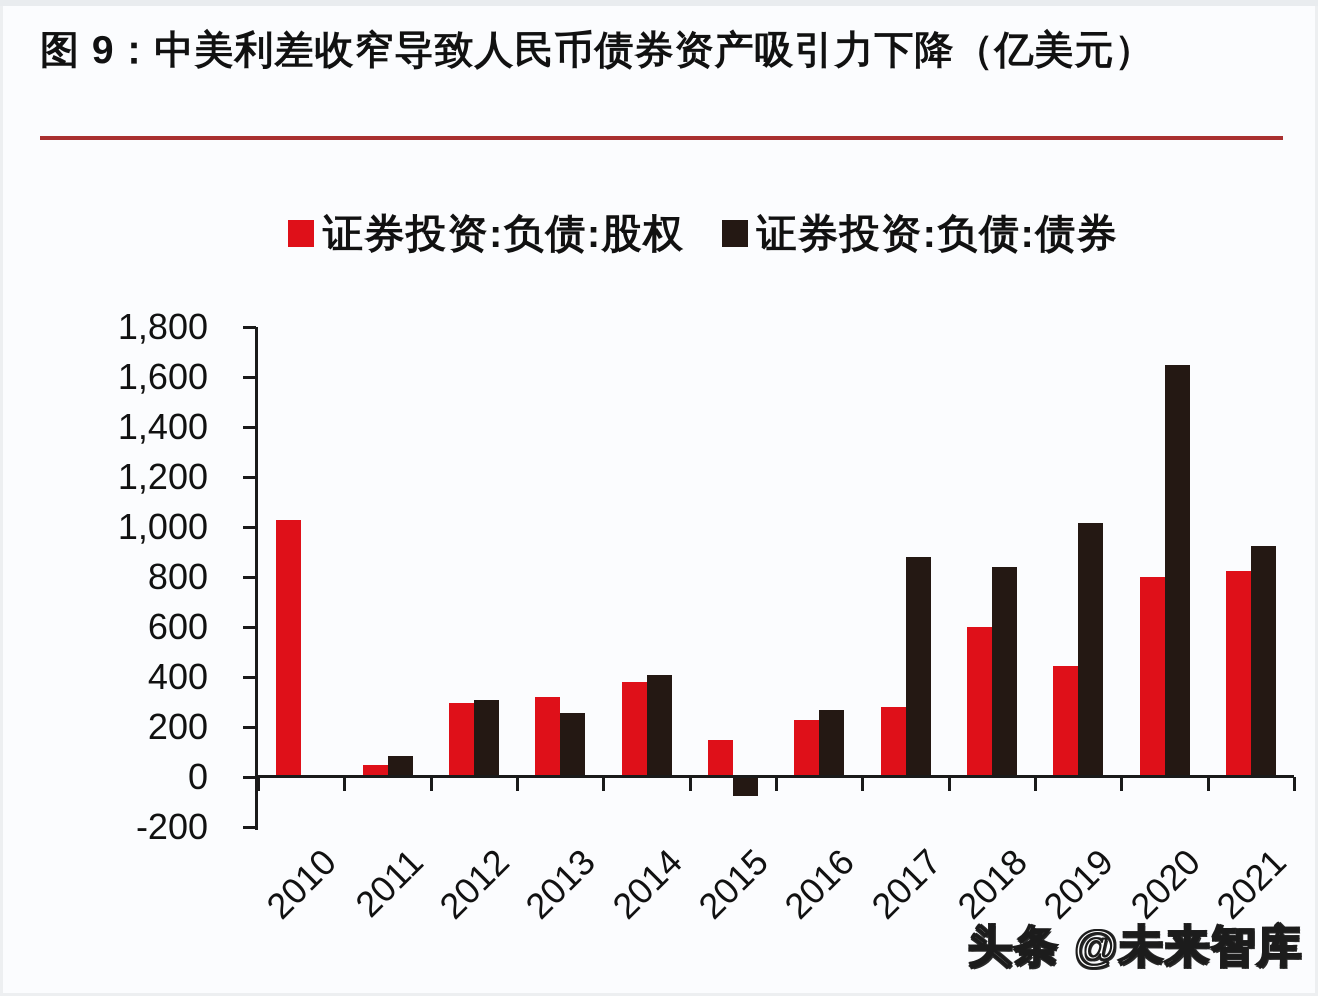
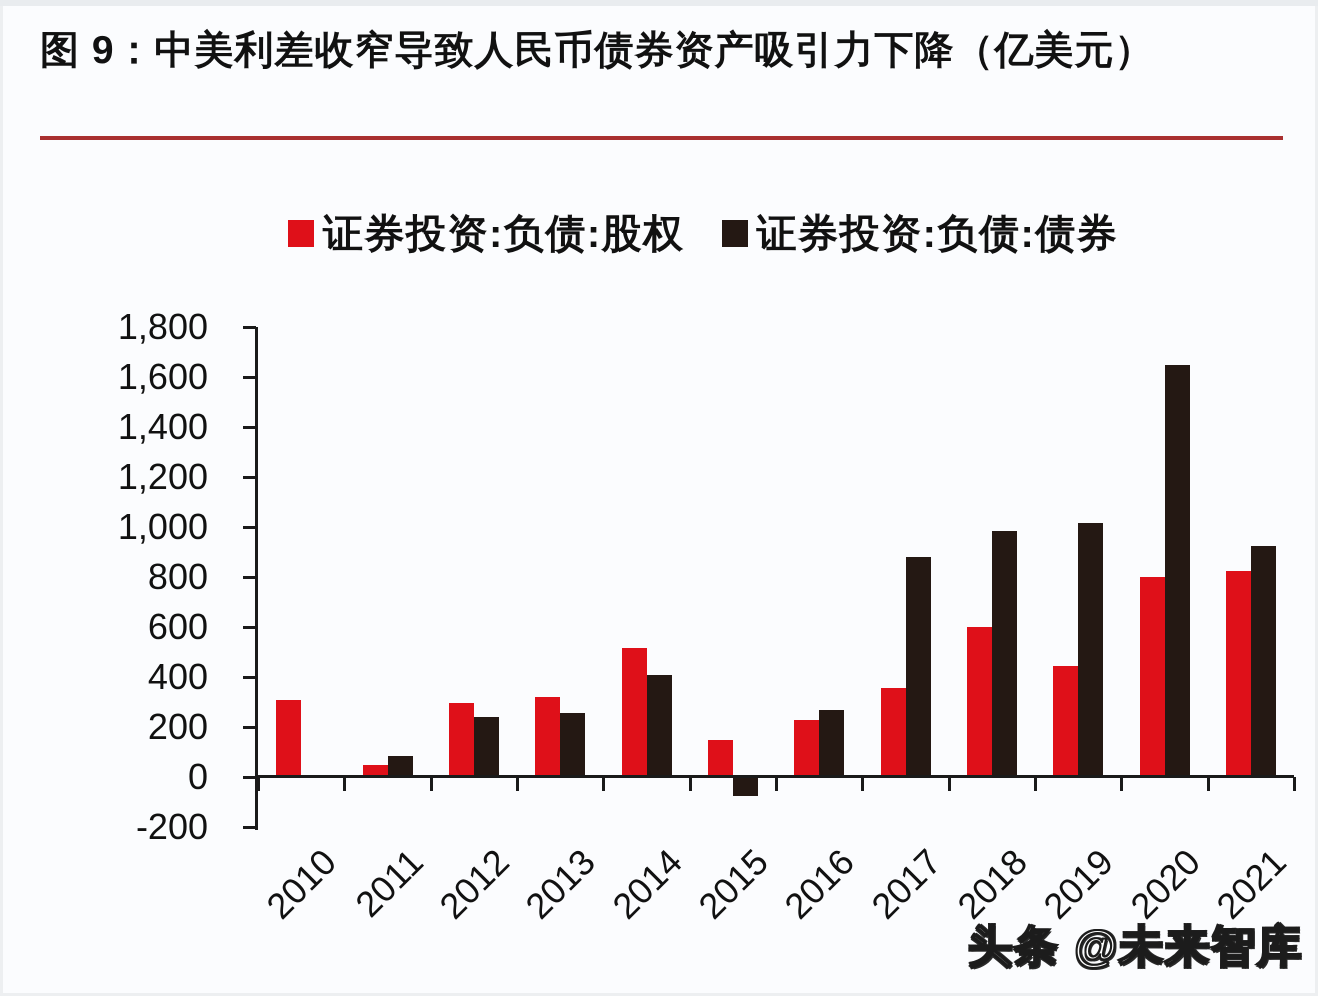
证券投资:负债:股权/2010: 1030 -> 310
证券投资:负债:债券/2012: 310 -> 240
证券投资:负债:股权/2014: 380 -> 520
证券投资:负债:股权/2017: 280 -> 360
证券投资:负债:债券/2018: 840 -> 980
